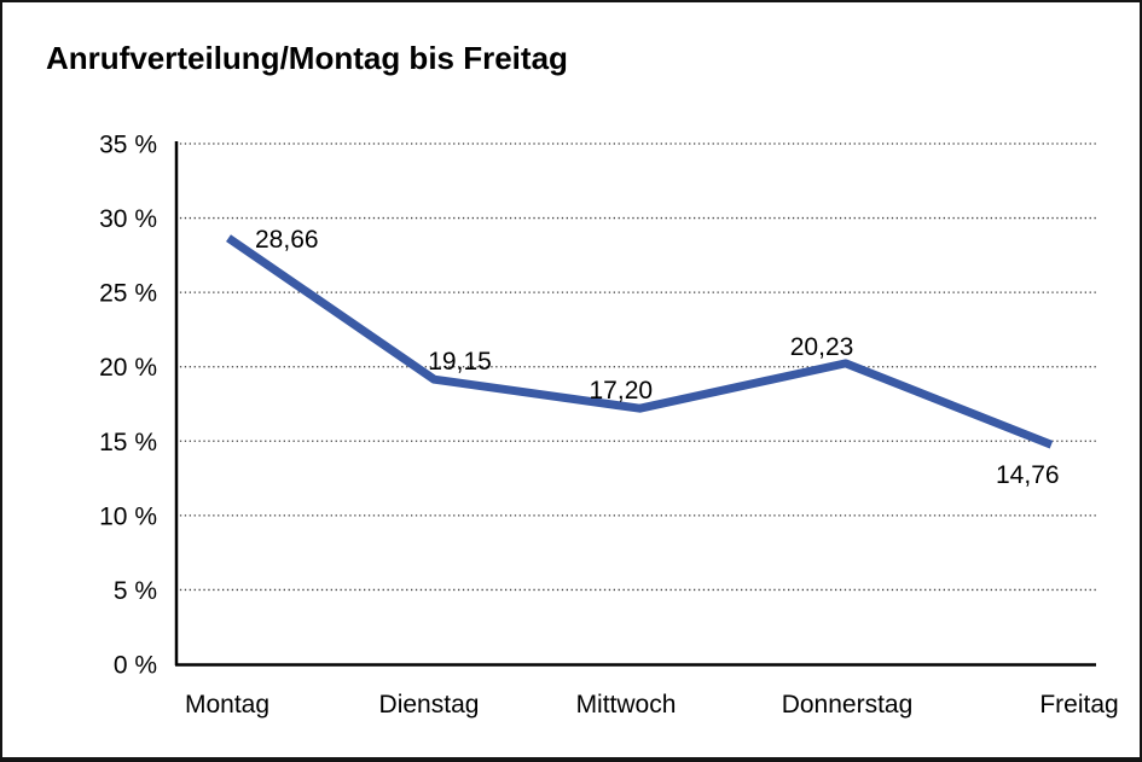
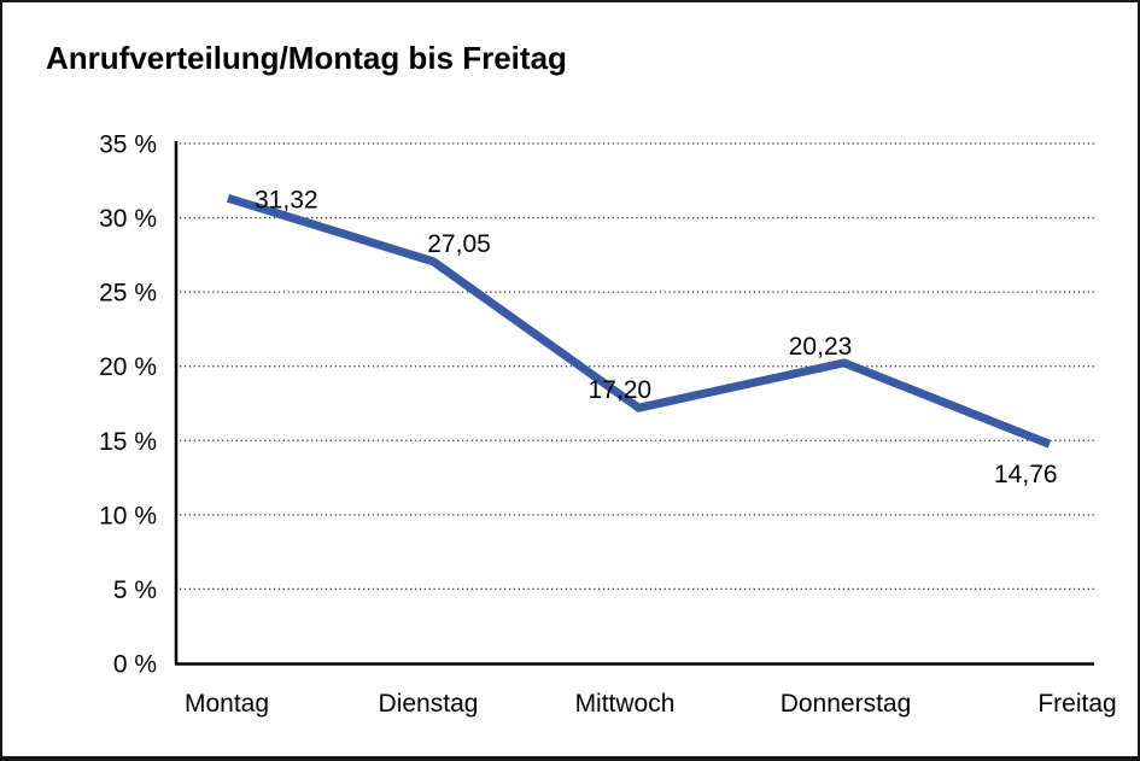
Montag: 28,66 -> 31,32
Dienstag: 19,15 -> 27,05
